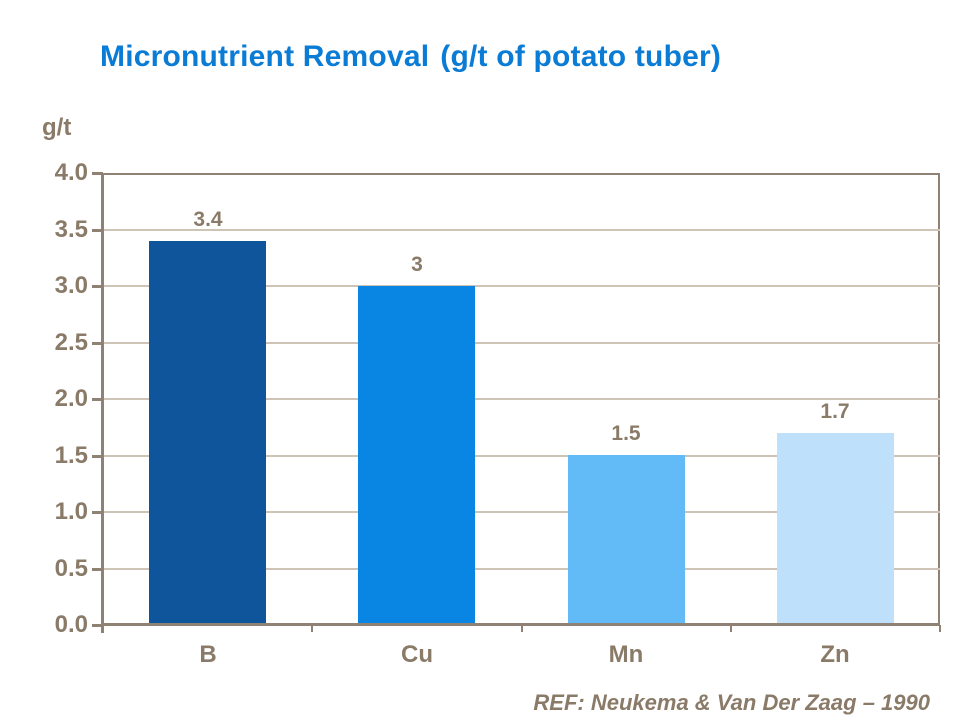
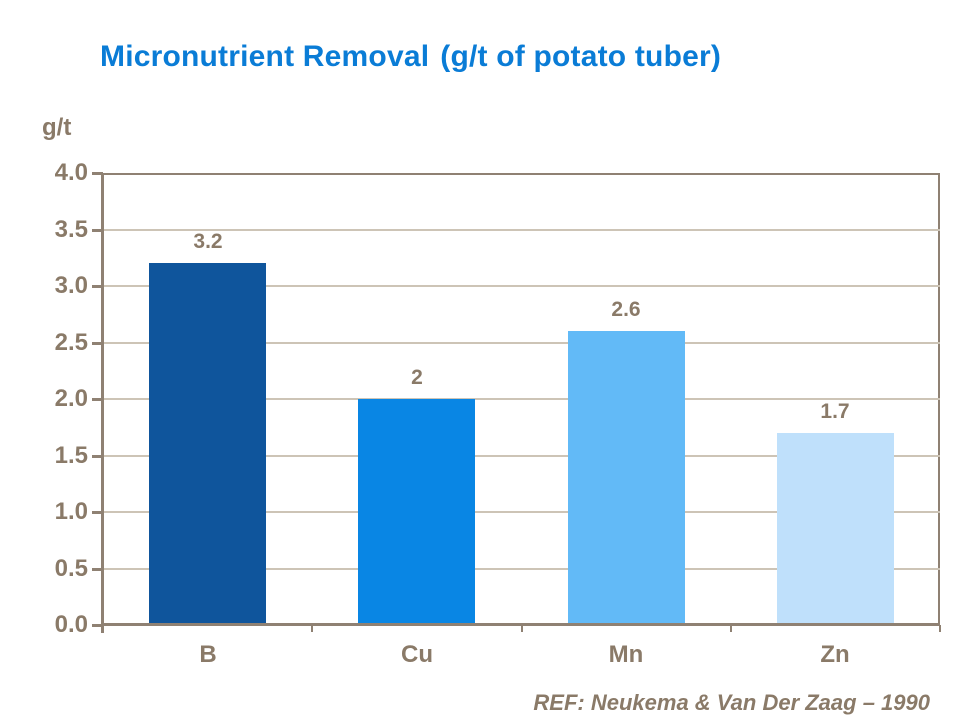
B: 3.4 -> 3.2
Cu: 3 -> 2
Mn: 1.5 -> 2.6
